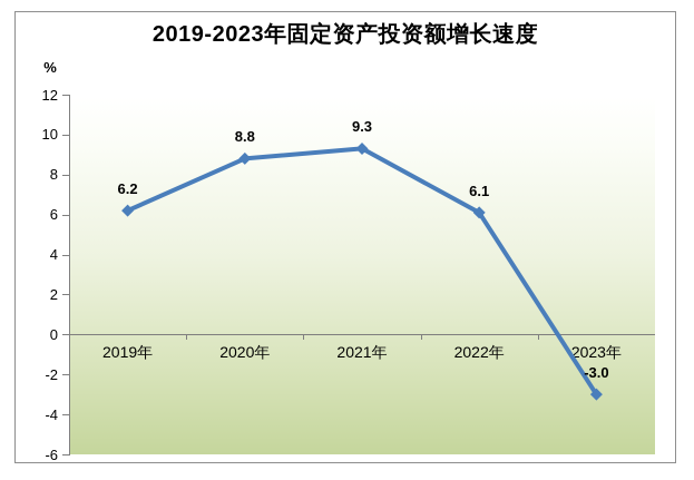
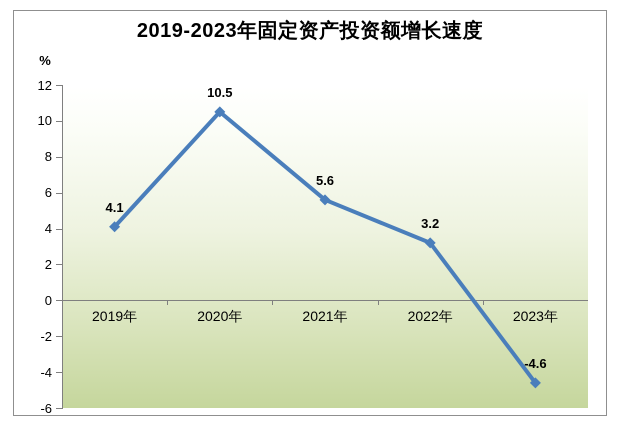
2019年: 6.2 -> 4.1
2020年: 8.8 -> 10.5
2021年: 9.3 -> 5.6
2022年: 6.1 -> 3.2
2023年: -3.0 -> -4.6
